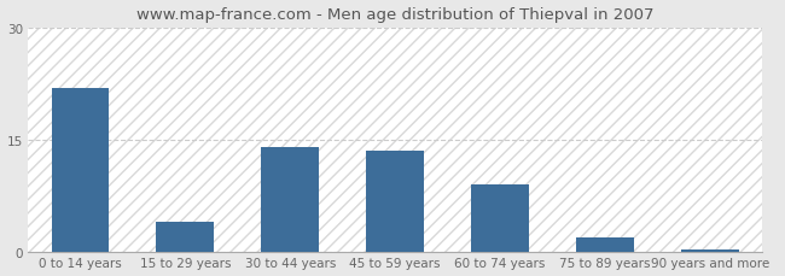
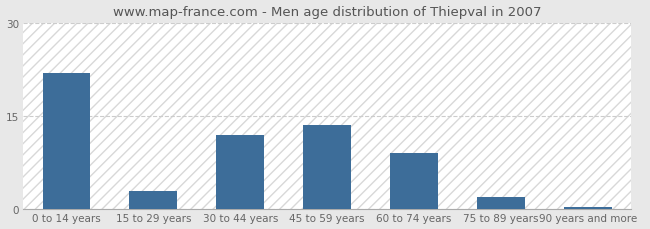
15 to 29 years: 4.0 -> 3.0
30 to 44 years: 14.0 -> 12.0
